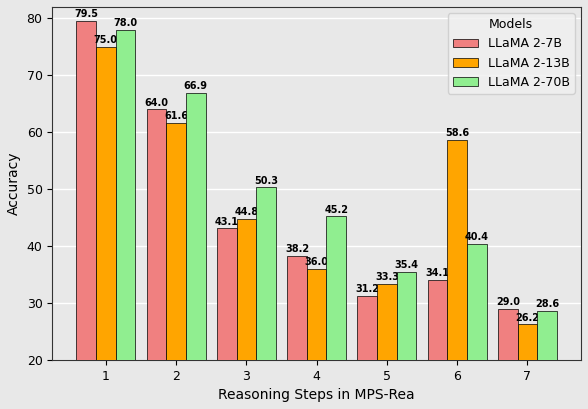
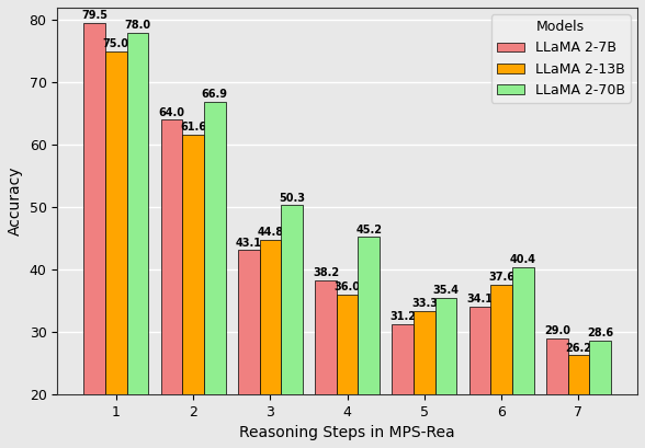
LLaMA 2-13B/6: 58.6 -> 37.6
